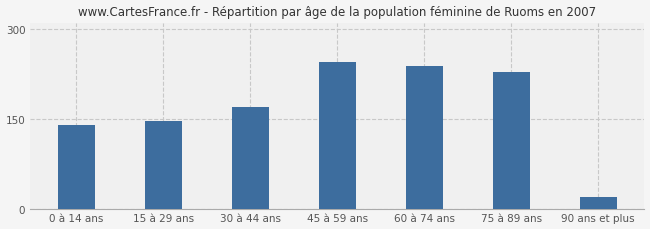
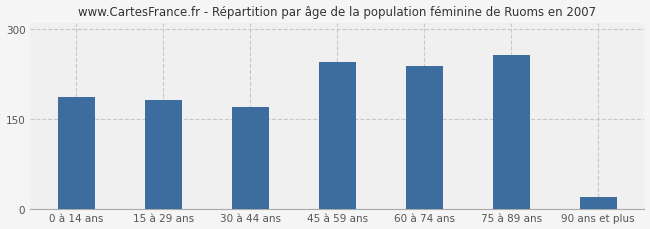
0 à 14 ans: 140 -> 186
15 à 29 ans: 147 -> 182
75 à 89 ans: 228 -> 256
